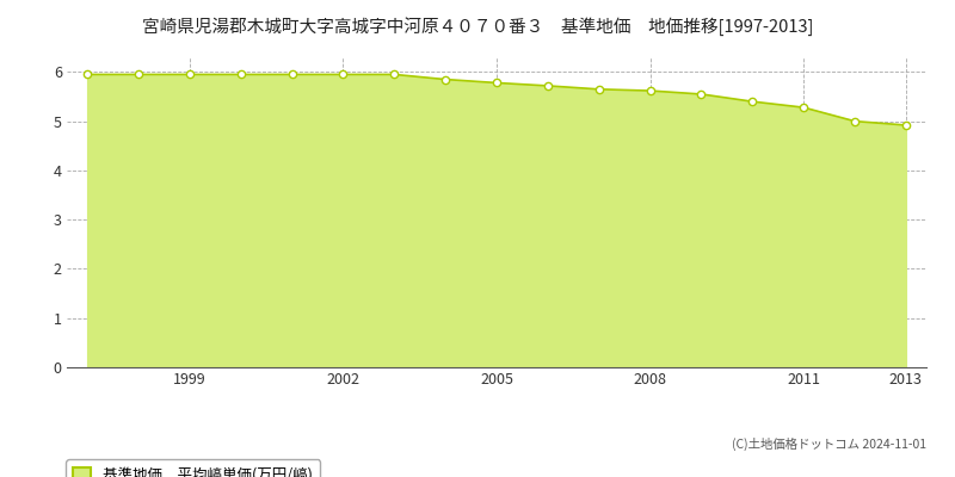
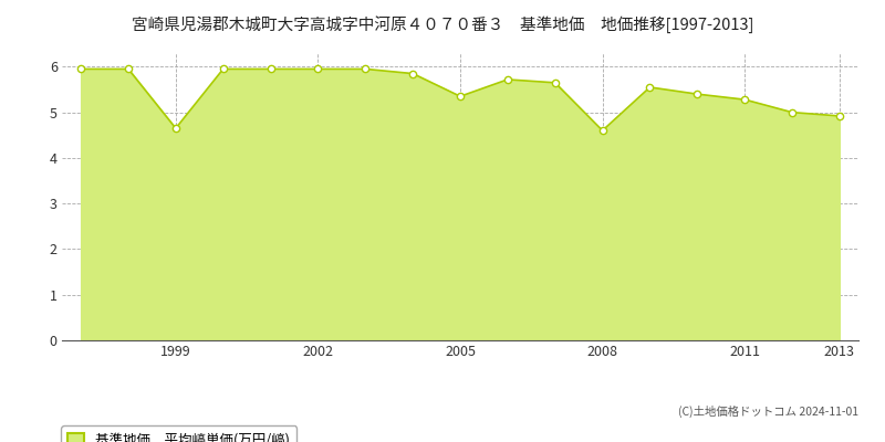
1999: 5.95 -> 4.65
2005: 5.78 -> 5.35
2008: 5.62 -> 4.60
